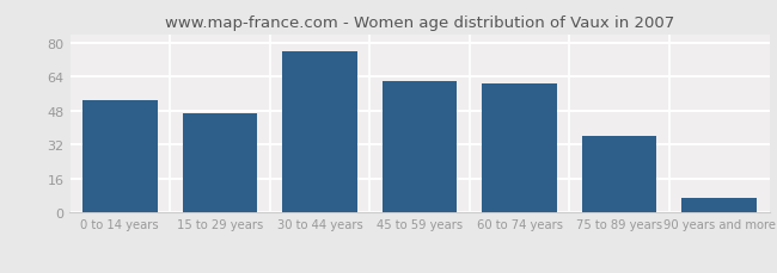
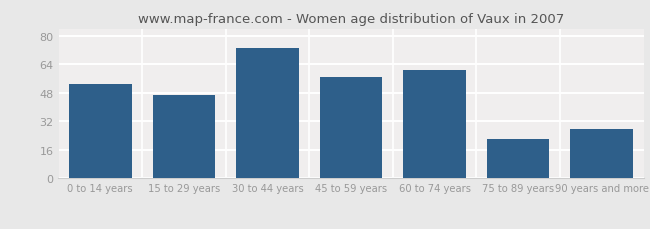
30 to 44 years: 76 -> 73
45 to 59 years: 62 -> 57
75 to 89 years: 36 -> 22
90 years and more: 7 -> 28
